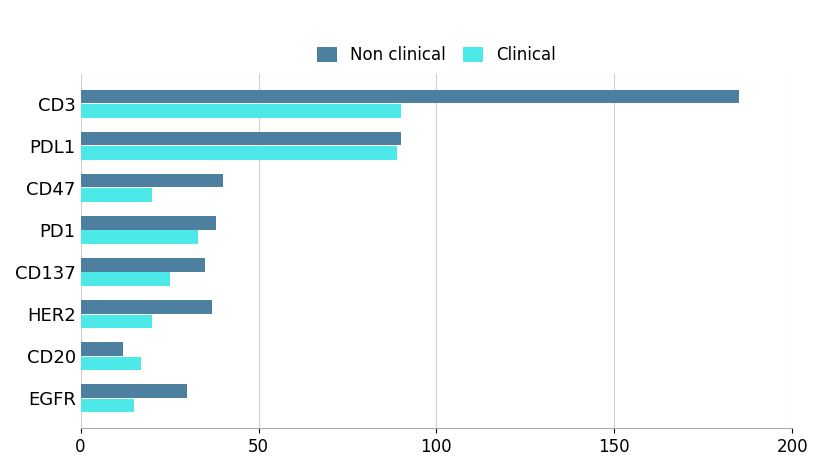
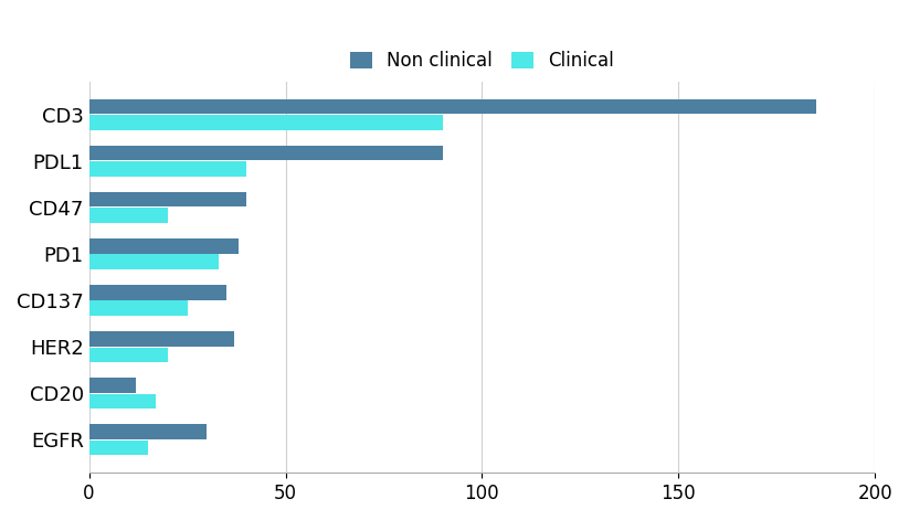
Clinical/PDL1: 89 -> 40
